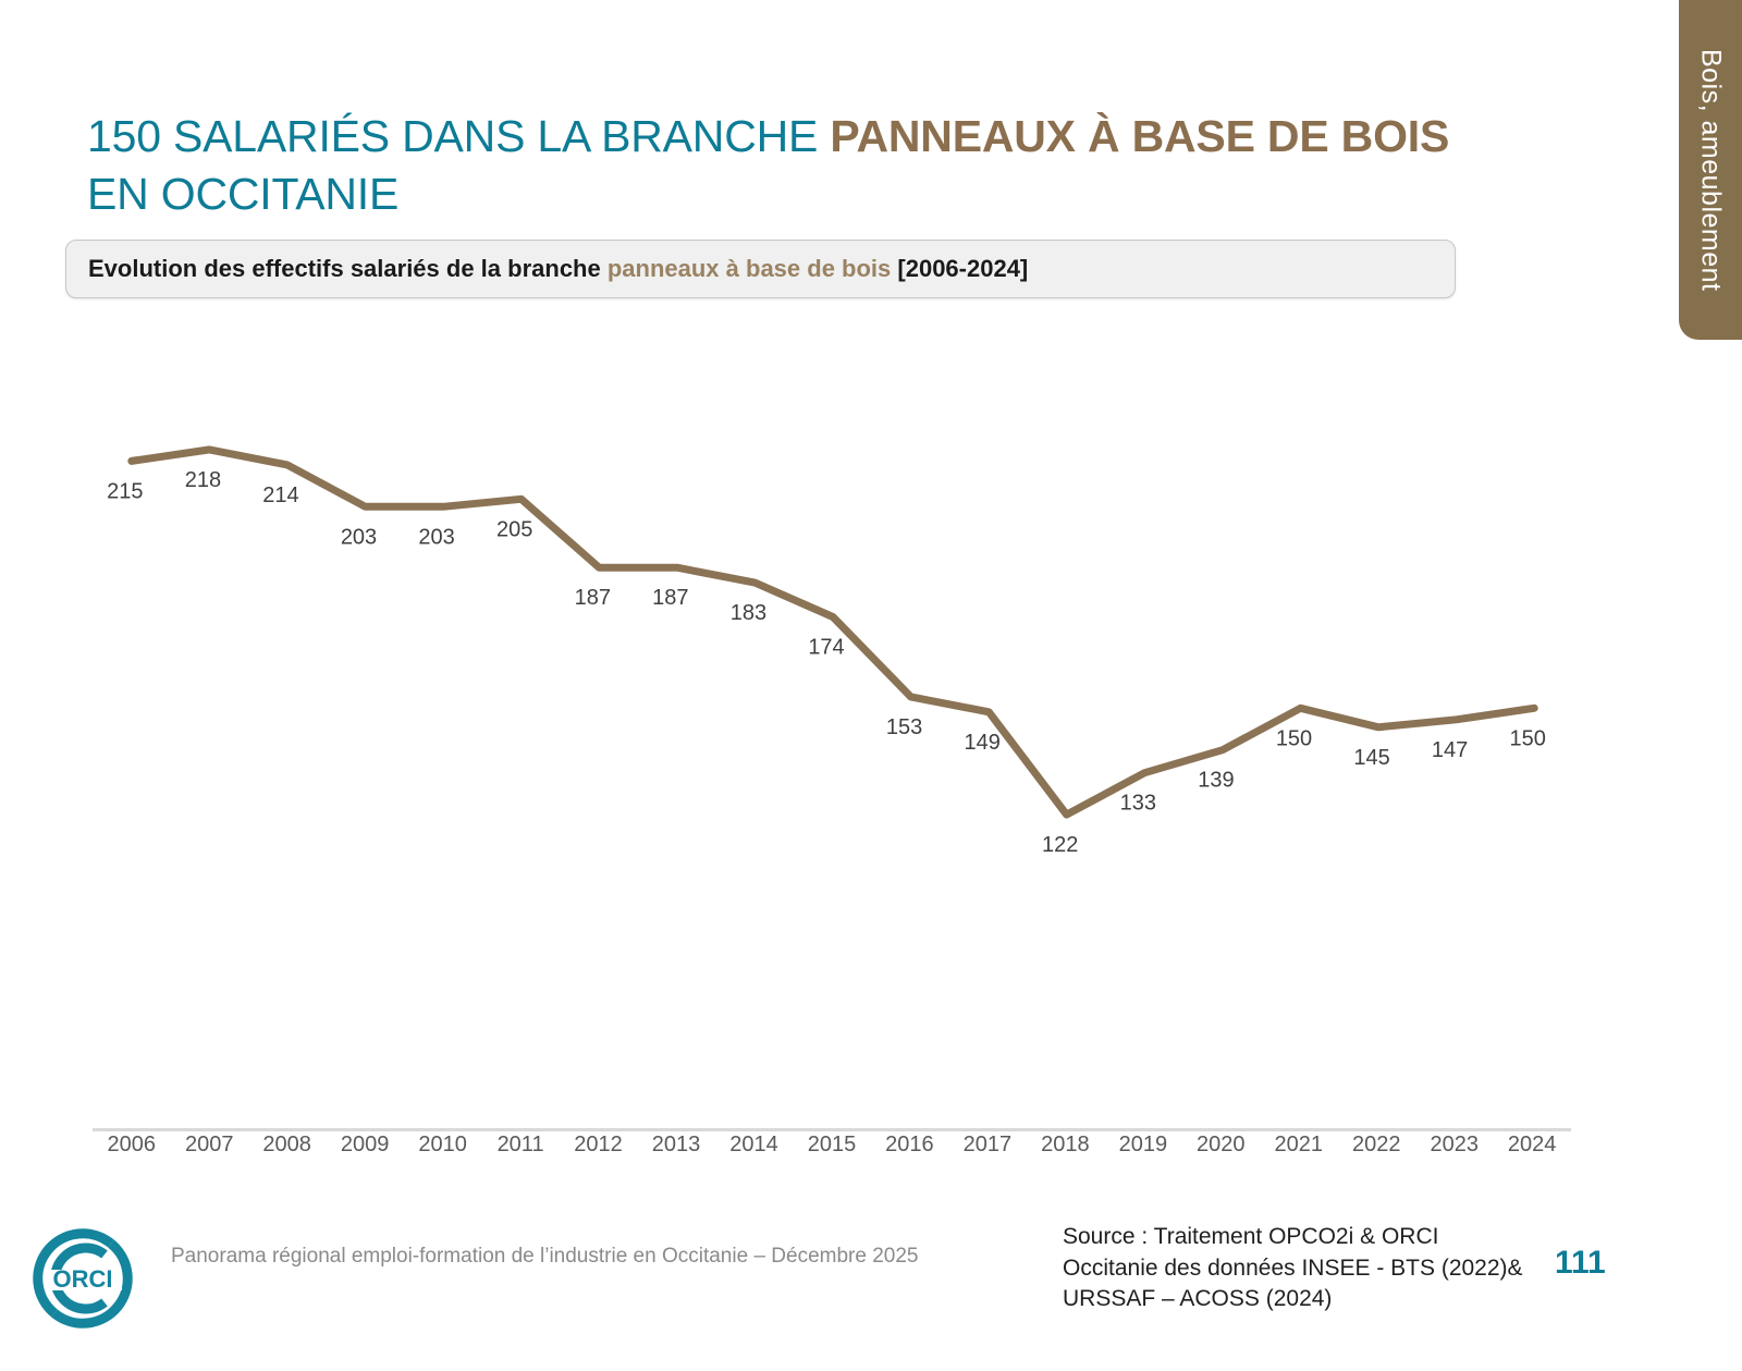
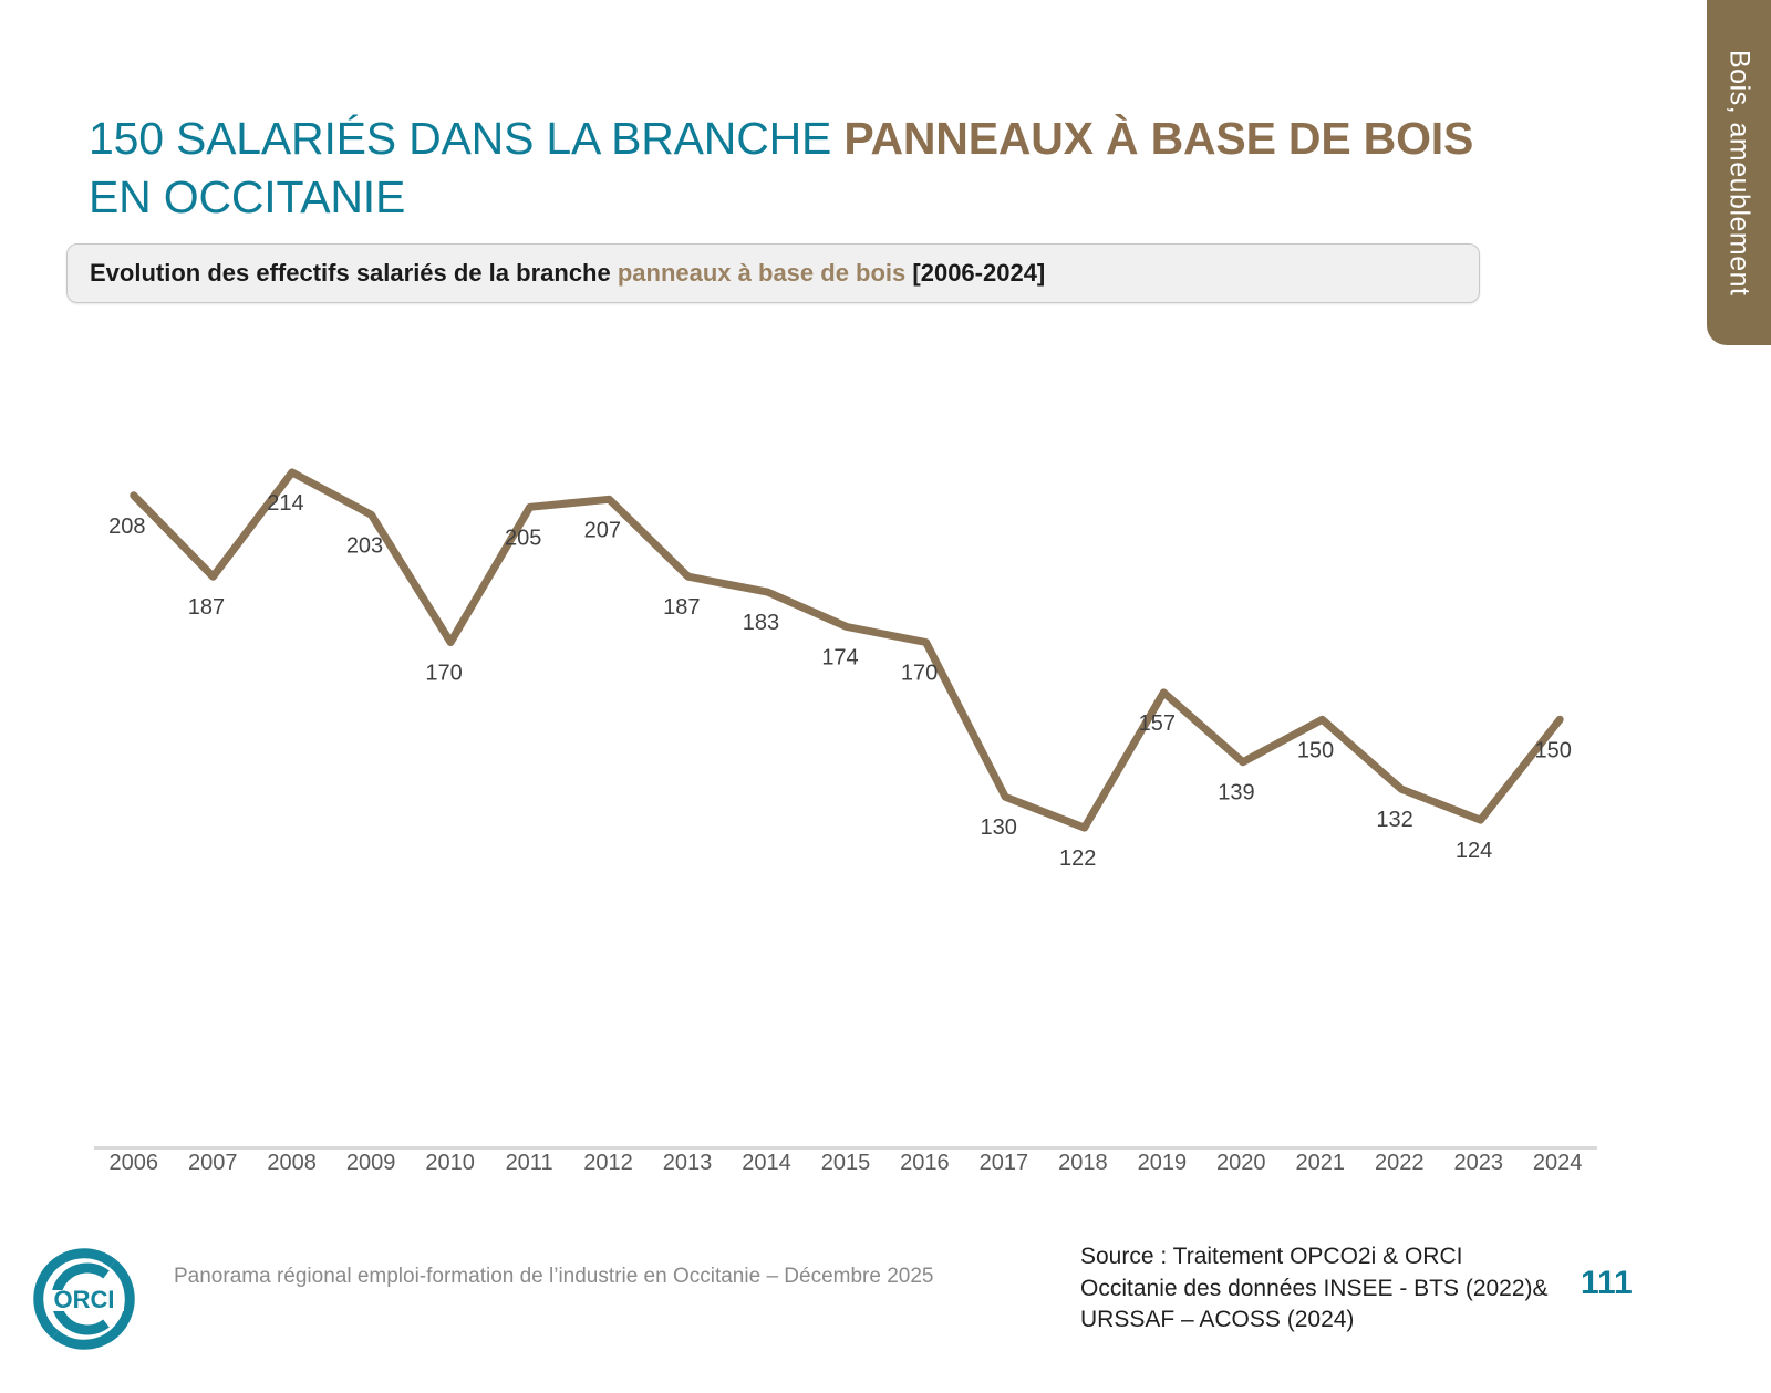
2006: 215 -> 208
2007: 218 -> 187
2010: 203 -> 170
2012: 187 -> 207
2016: 153 -> 170
2017: 149 -> 130
2019: 133 -> 157
2022: 145 -> 132
2023: 147 -> 124
